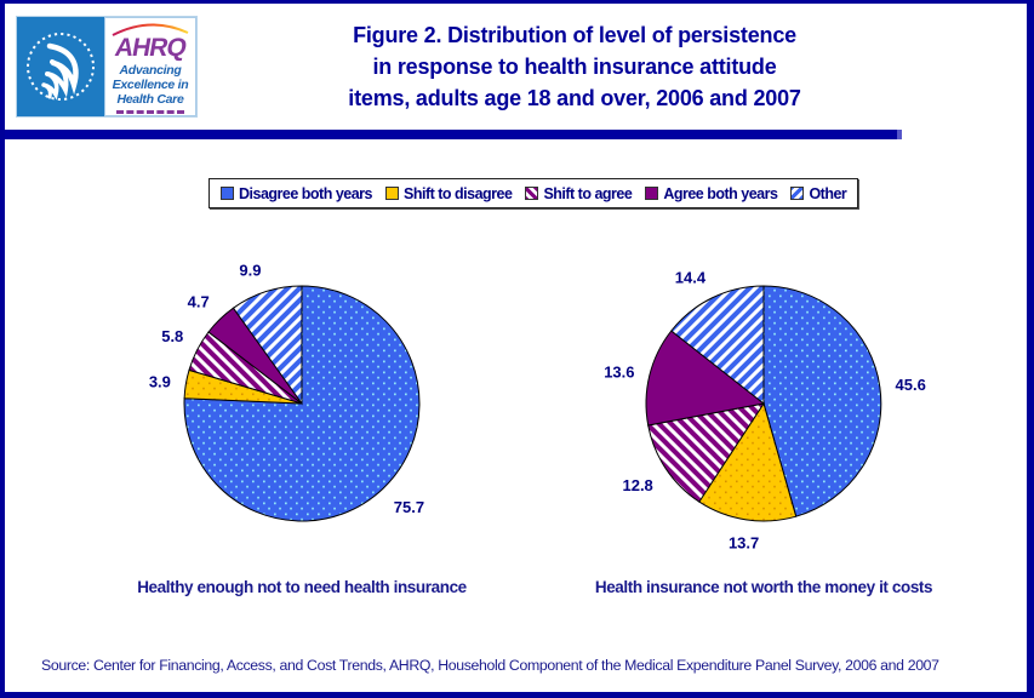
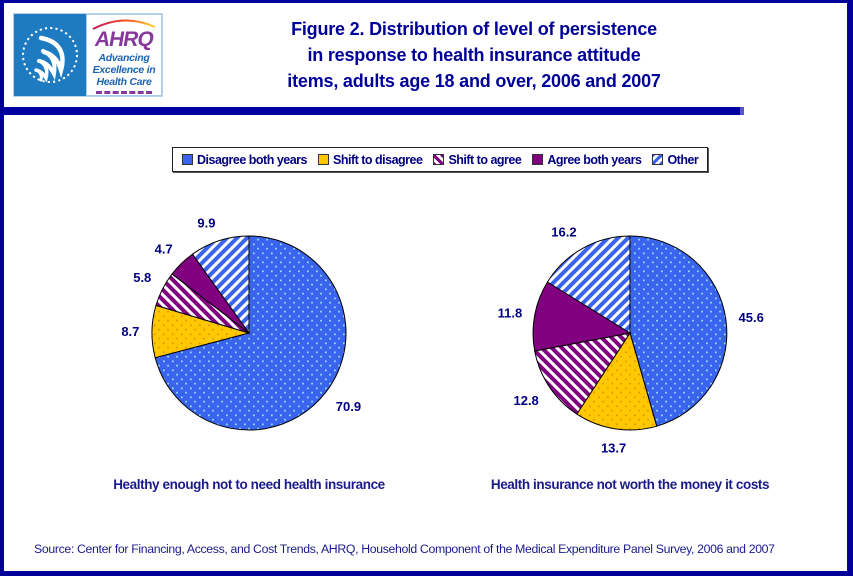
Healthy enough not to need health insurance/Disagree both years: 75.7 -> 70.9
Healthy enough not to need health insurance/Shift to disagree: 3.9 -> 8.7
Health insurance not worth the money it costs/Agree both years: 13.6 -> 11.8
Health insurance not worth the money it costs/Other: 14.4 -> 16.2
